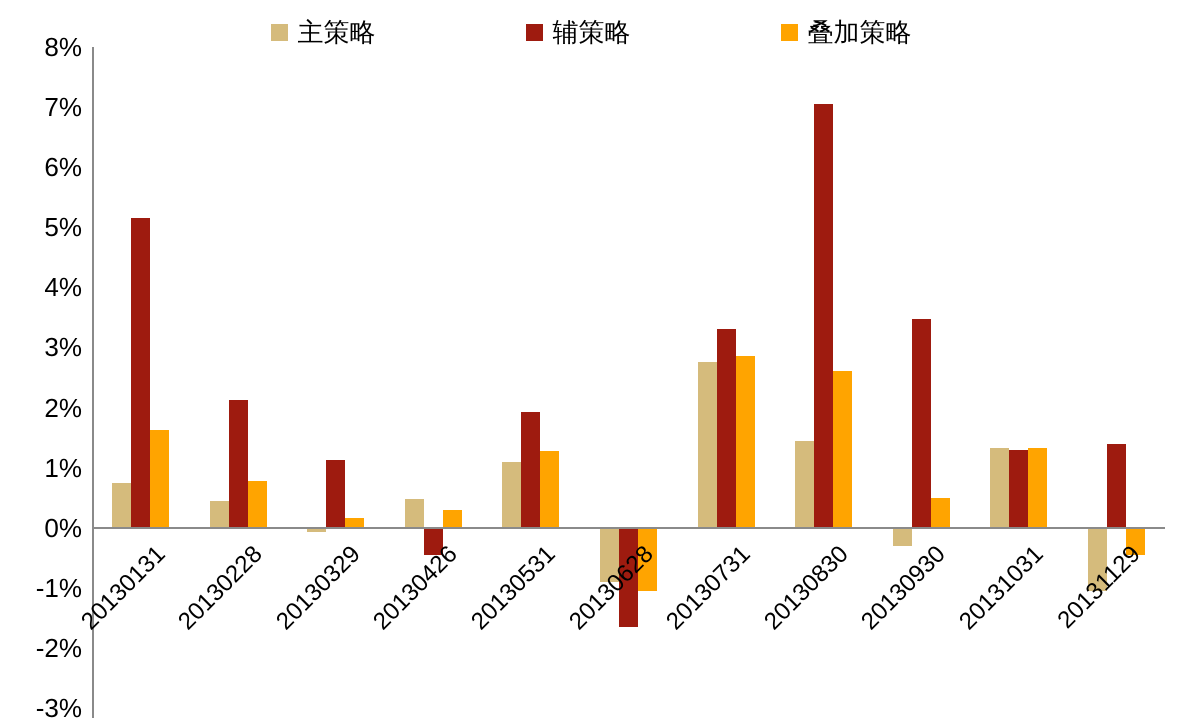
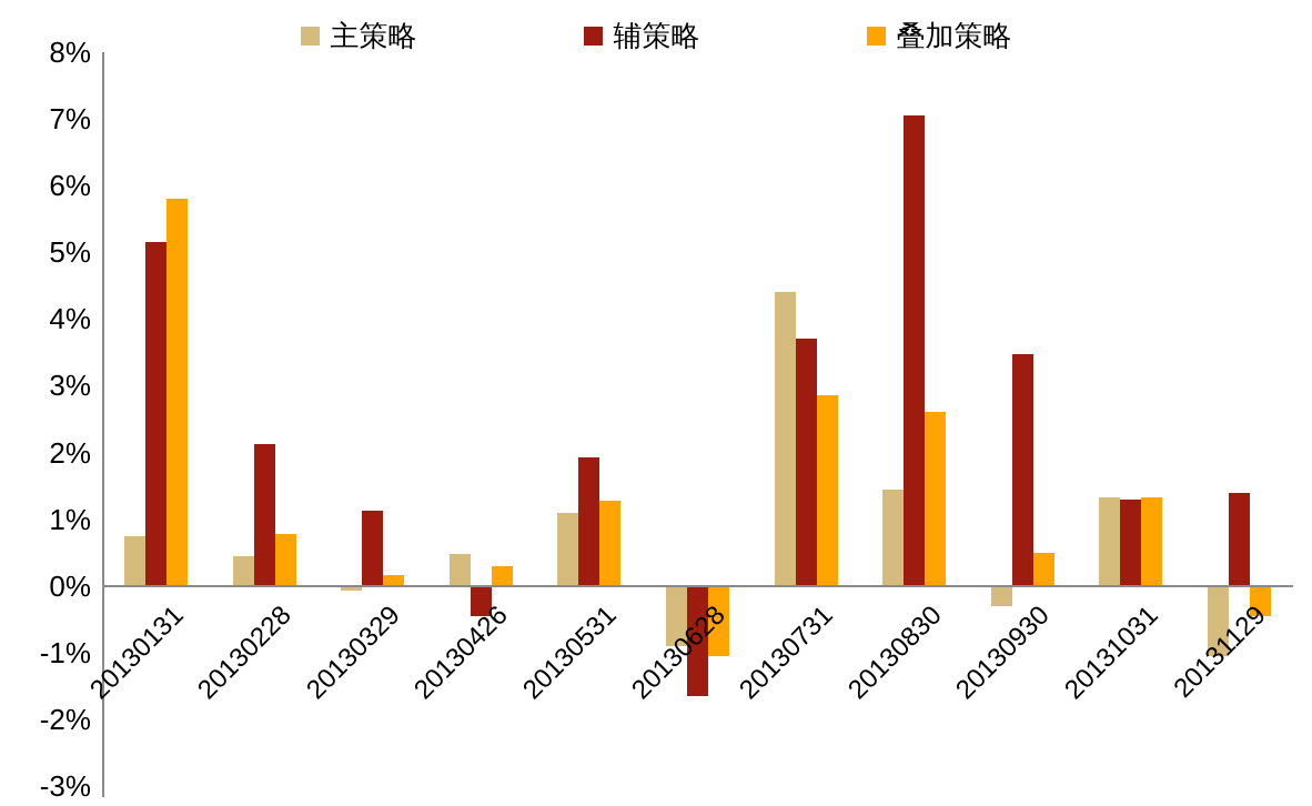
叠加策略/20130131: 1.6% -> 5.8%
主策略/20130731: 2.8% -> 4.4%
辅策略/20130731: 3.3% -> 3.7%
